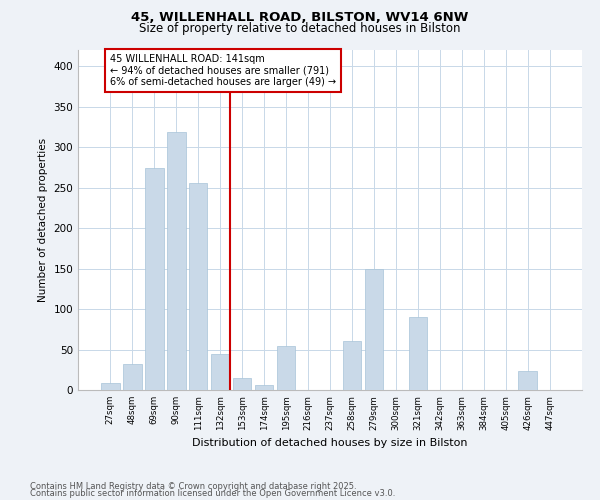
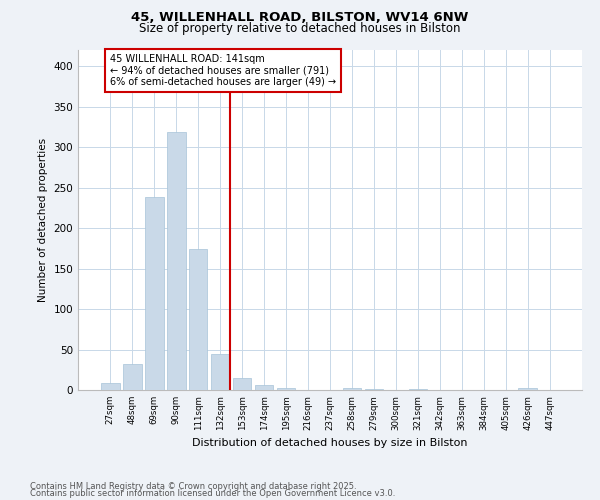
69sqm: 274 -> 238
111sqm: 256 -> 174
195sqm: 54 -> 2
258sqm: 60 -> 3
279sqm: 150 -> 1
321sqm: 90 -> 1
426sqm: 24 -> 2
